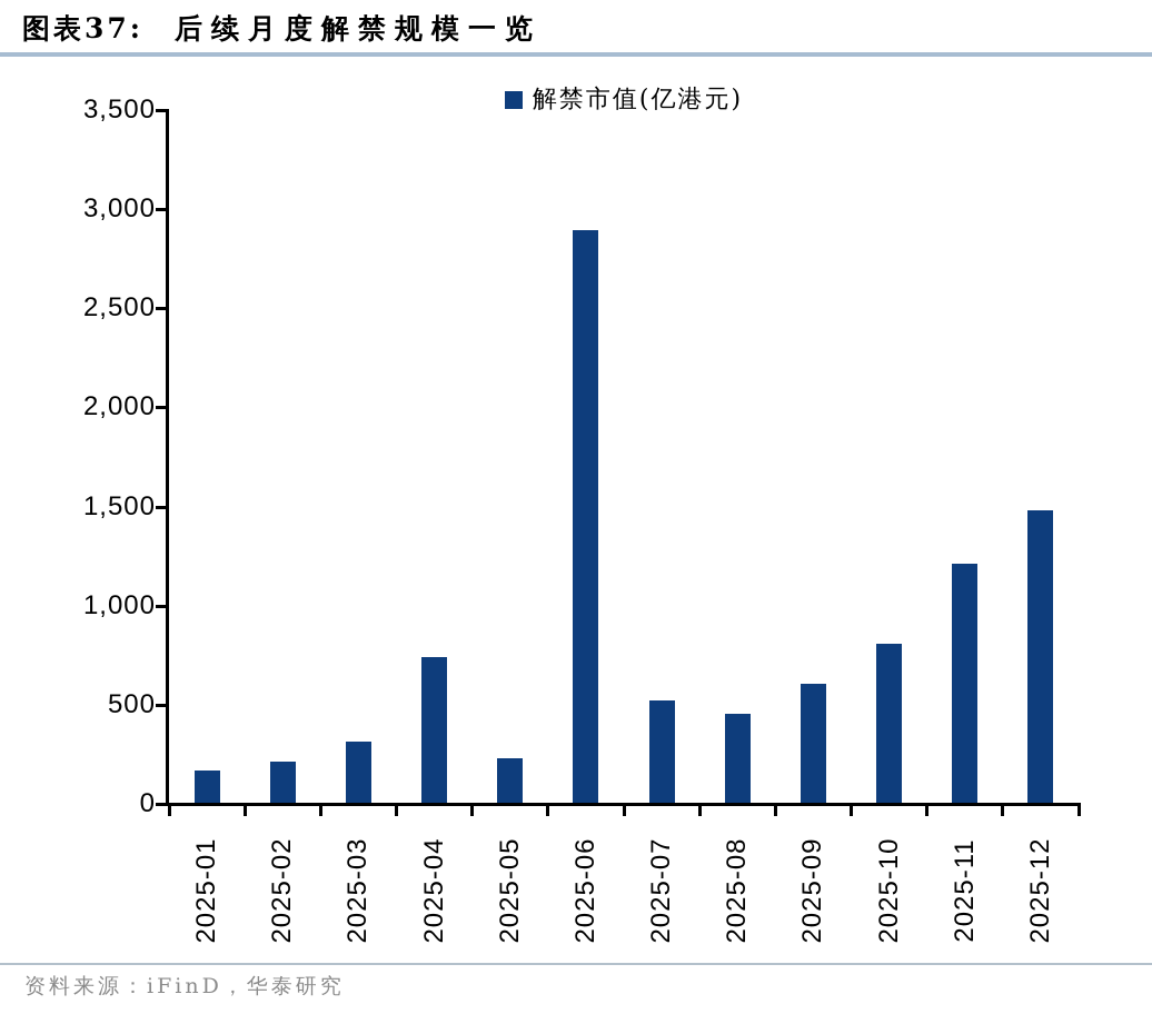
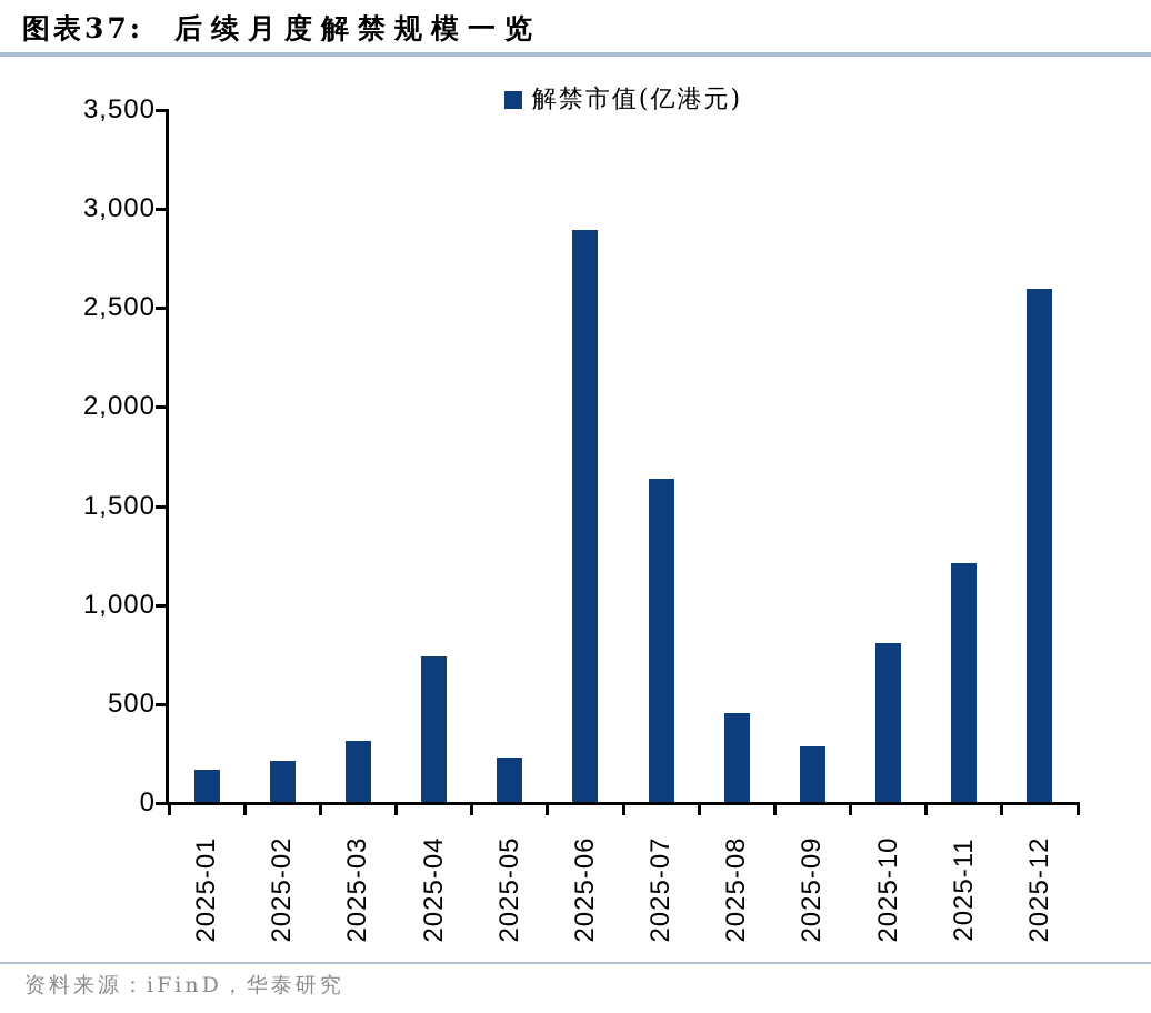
2025-07: 520 -> 1630
2025-09: 600 -> 280
2025-12: 1480 -> 2590
